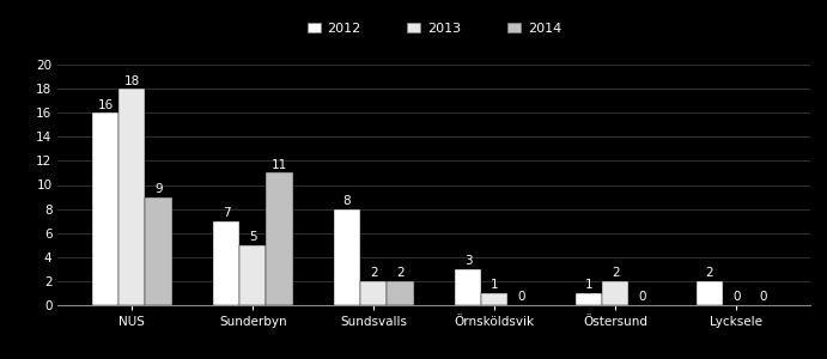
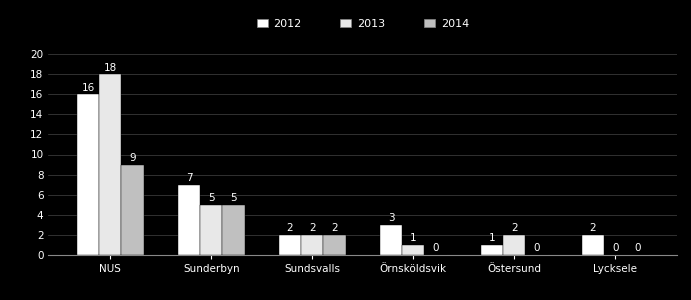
2014/Sunderbyn: 11 -> 5
2012/Sundsvalls: 8 -> 2
